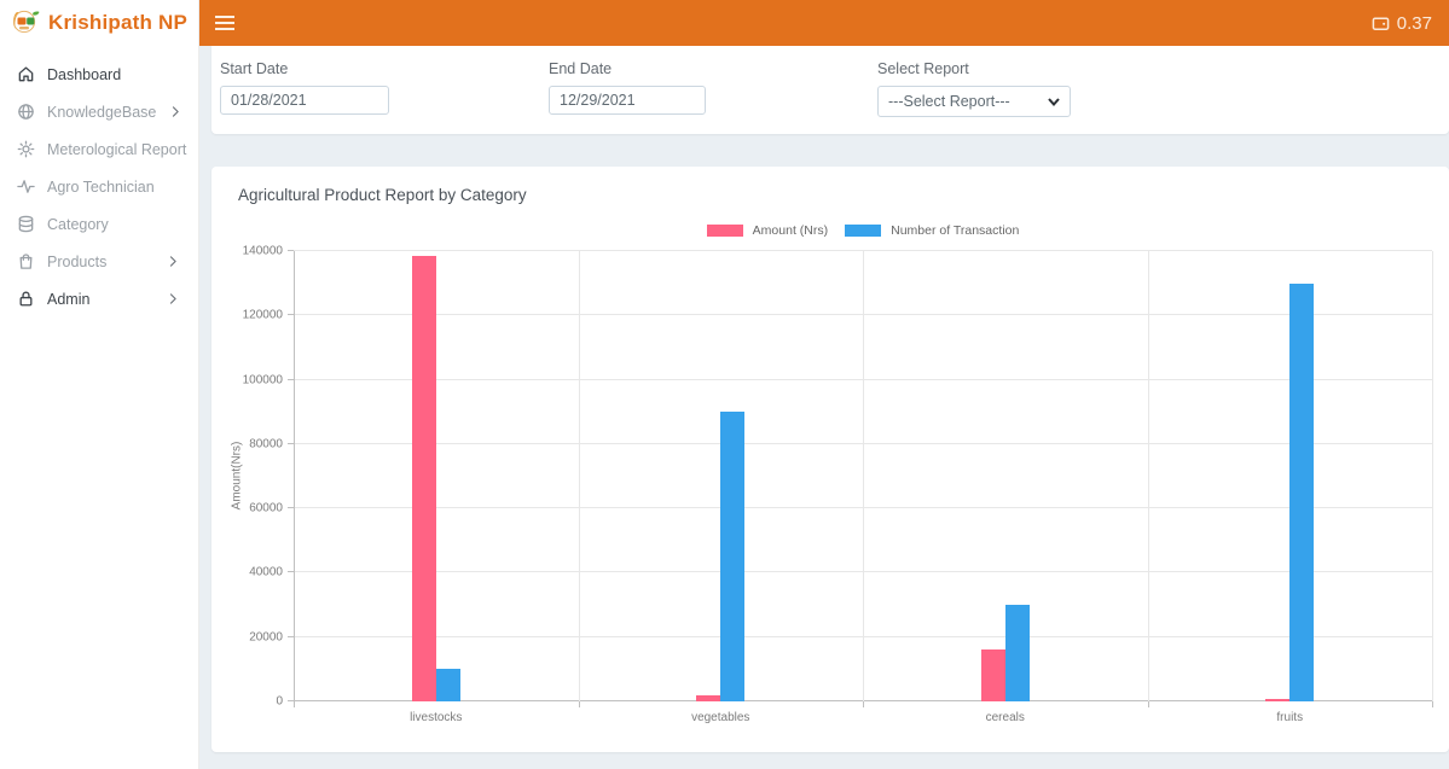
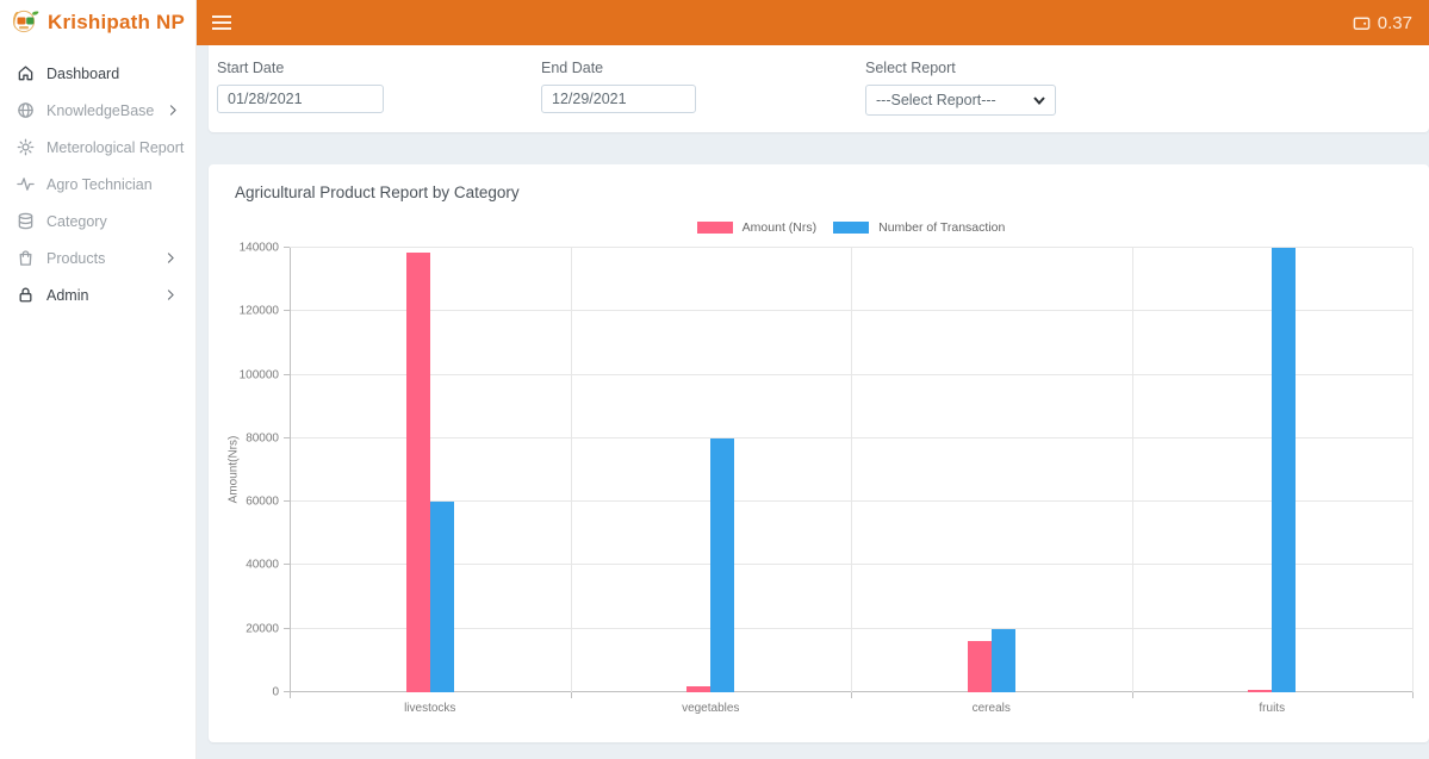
Number of Transaction/livestocks: 10000 -> 60000
Number of Transaction/vegetables: 90000 -> 80000
Number of Transaction/cereals: 30000 -> 20000
Number of Transaction/fruits: 130000 -> 140000
